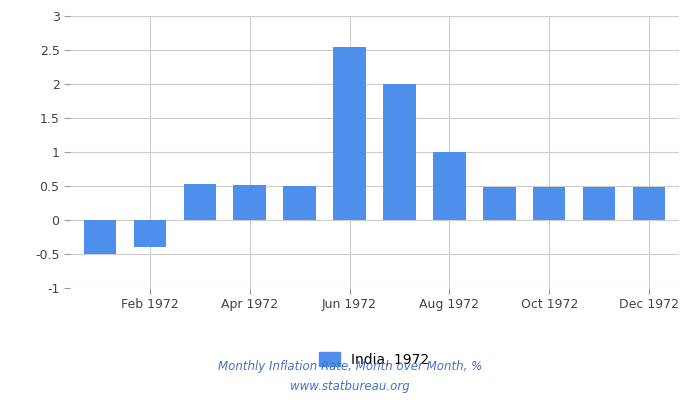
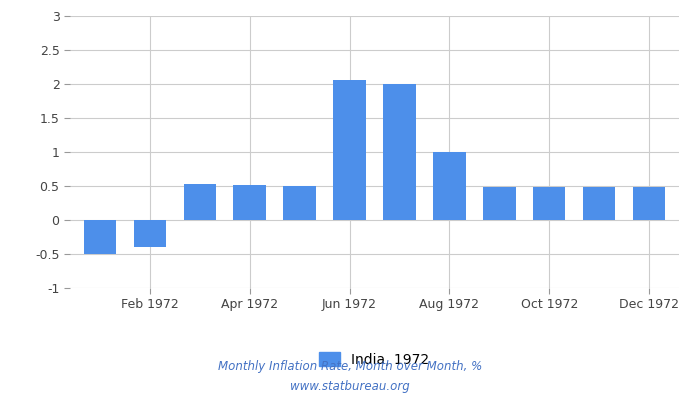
Jun 1972: 2.54 -> 2.06
